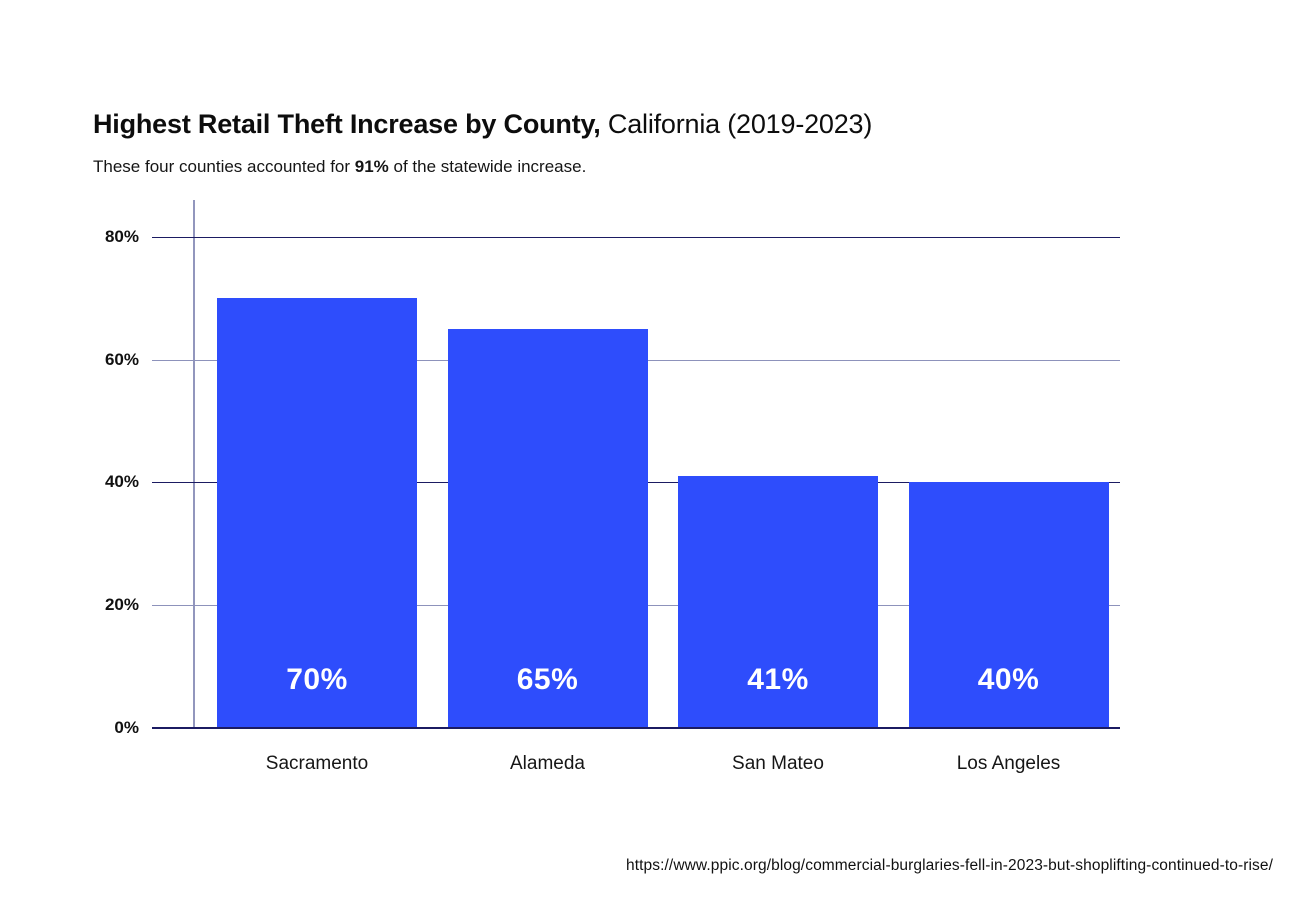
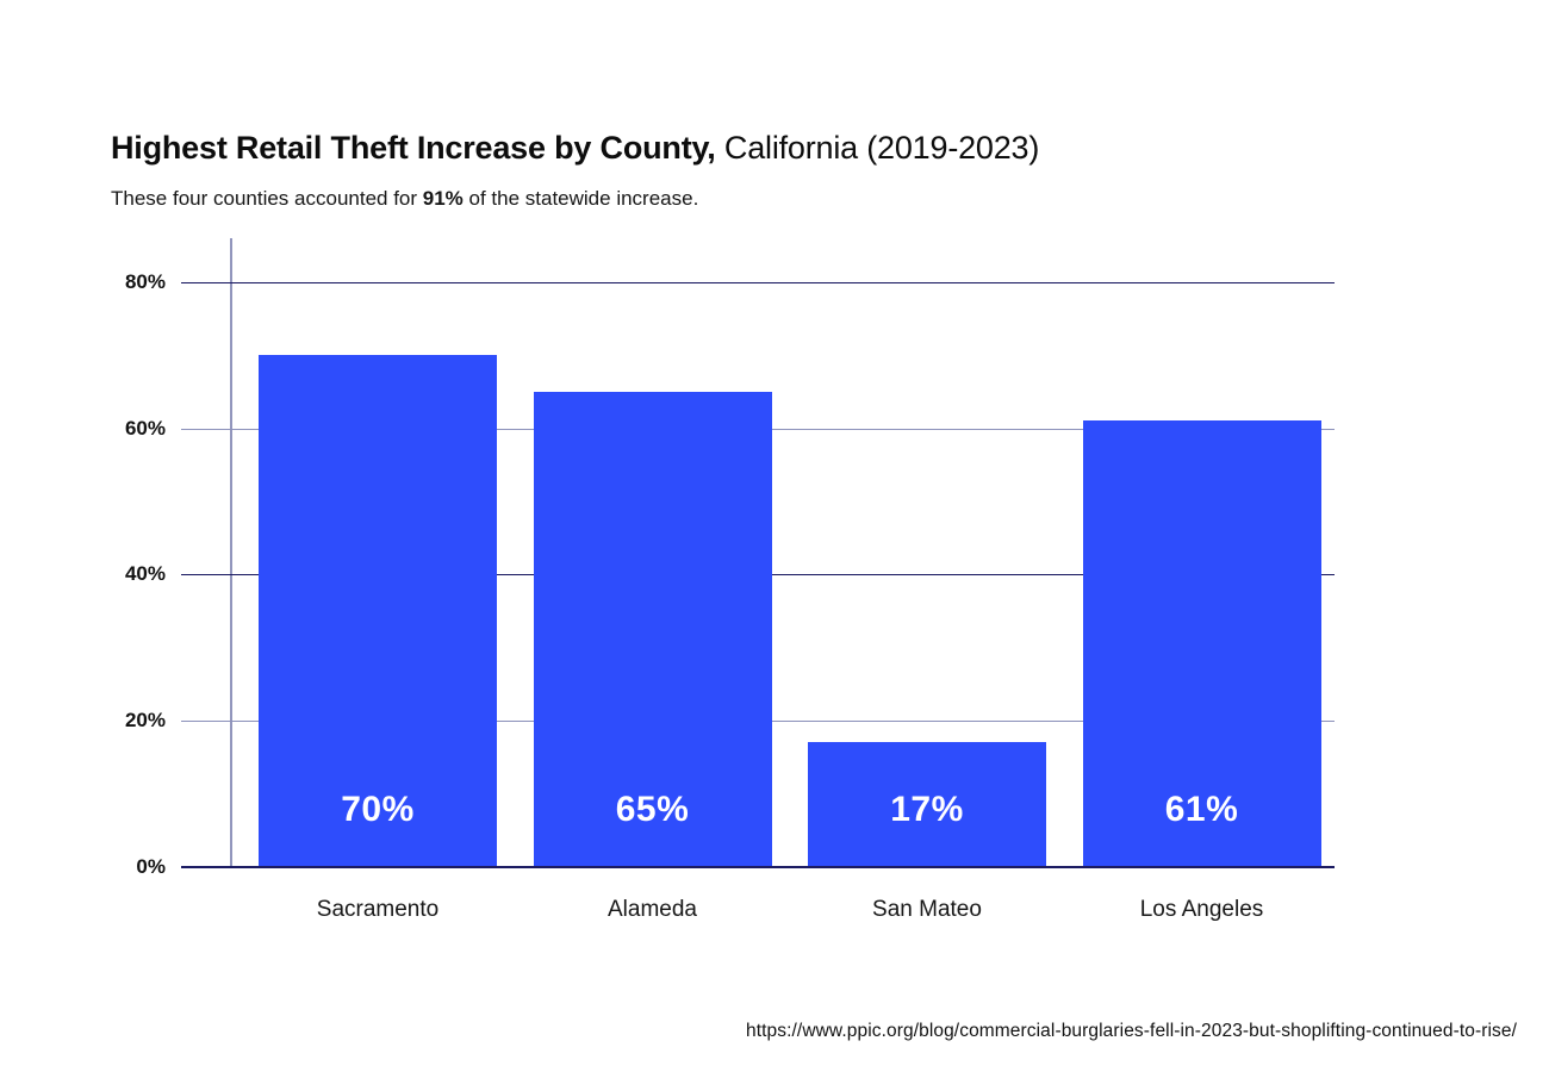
San Mateo: 41% -> 17%
Los Angeles: 40% -> 61%
